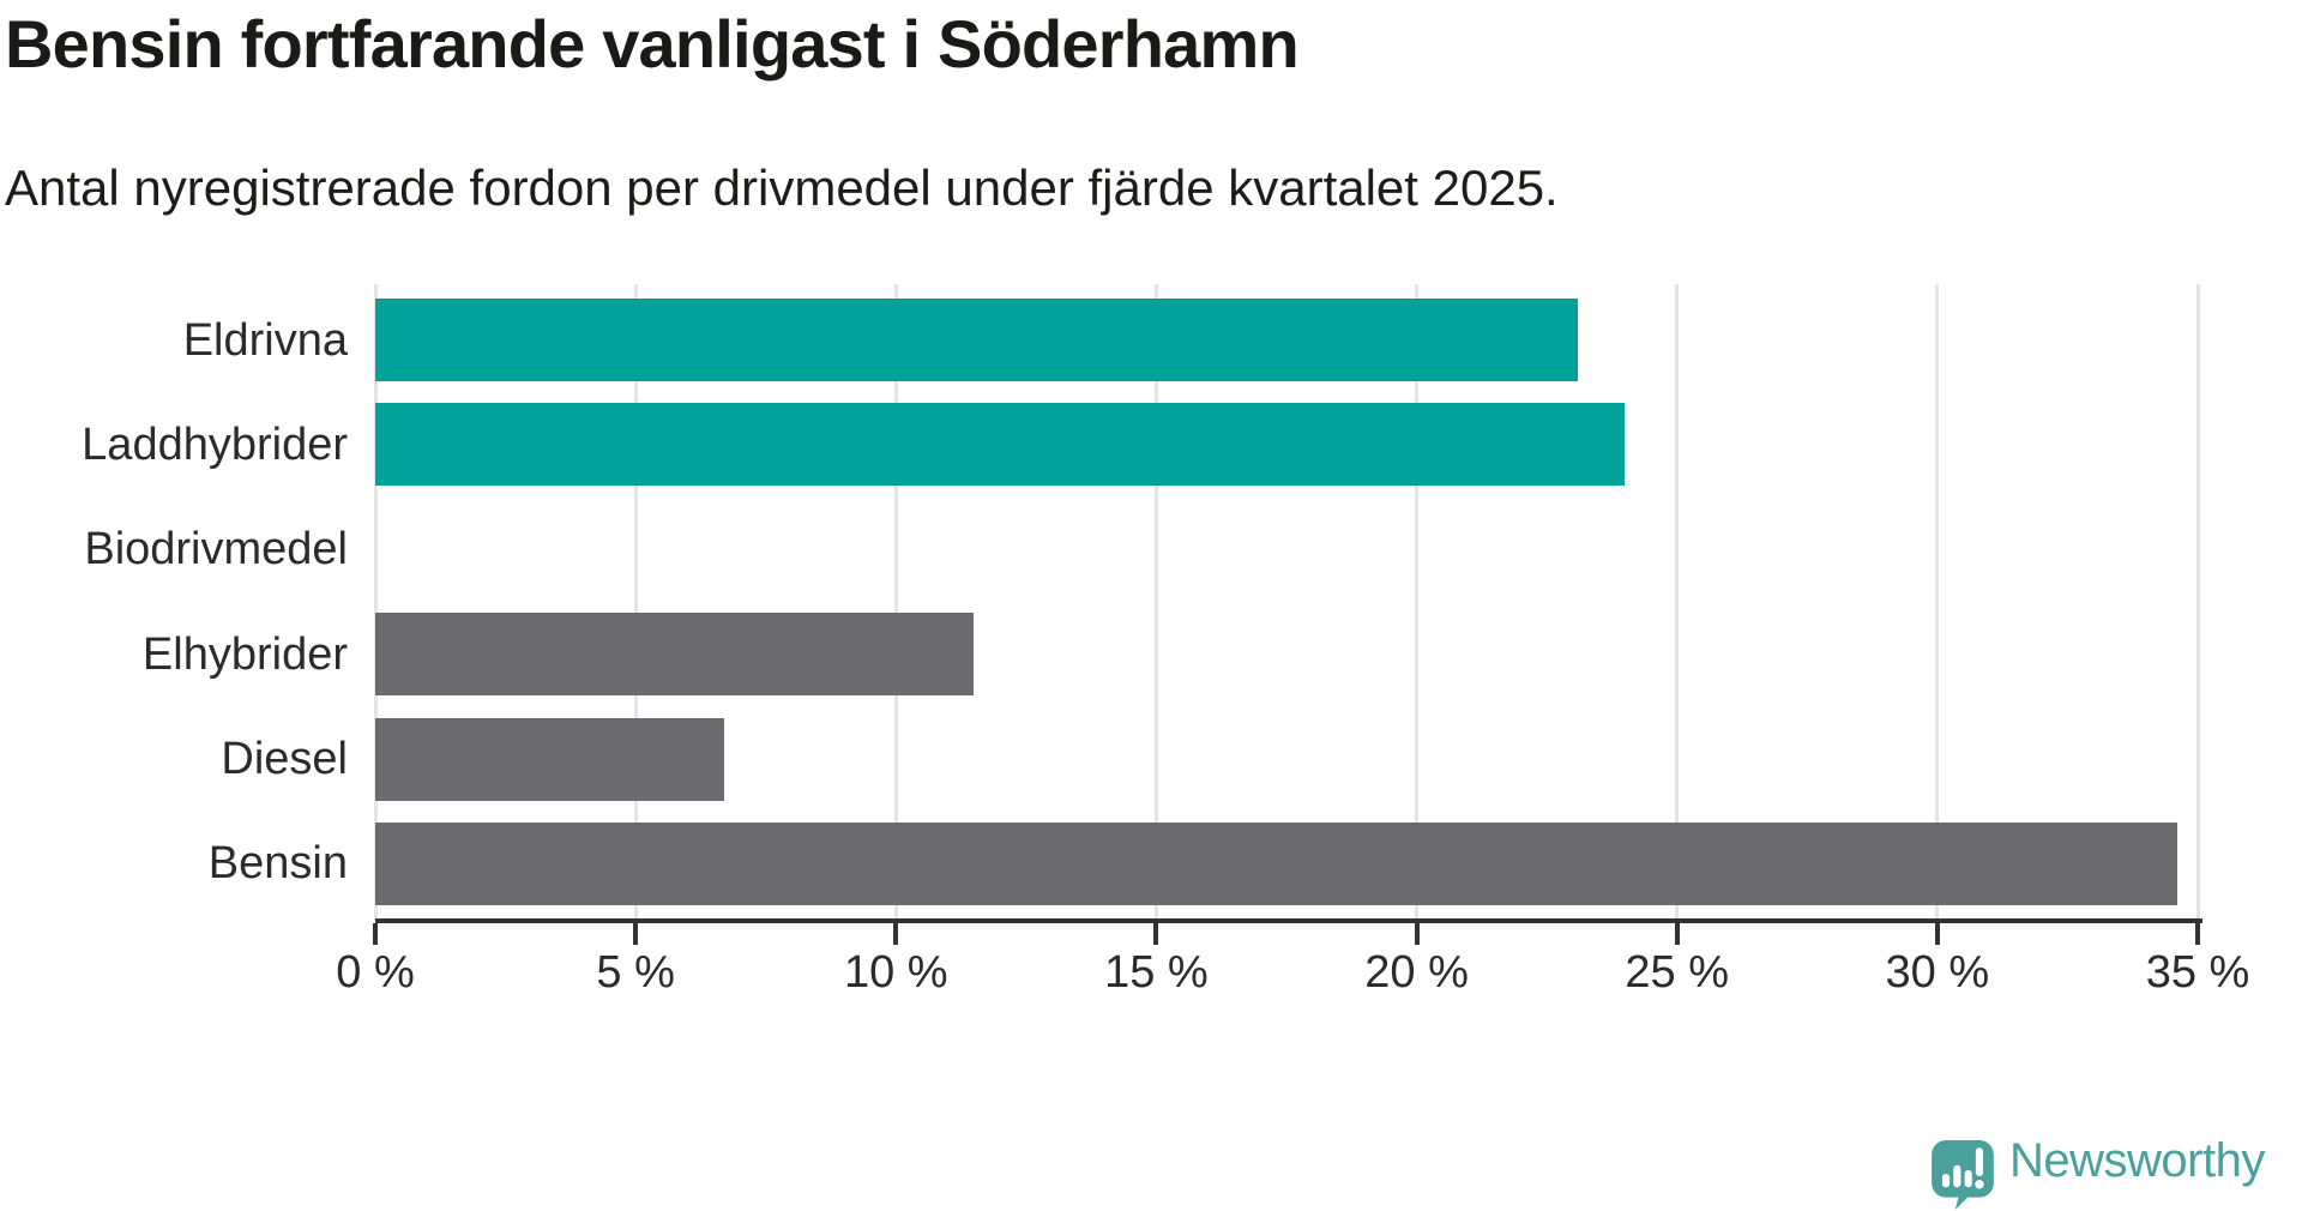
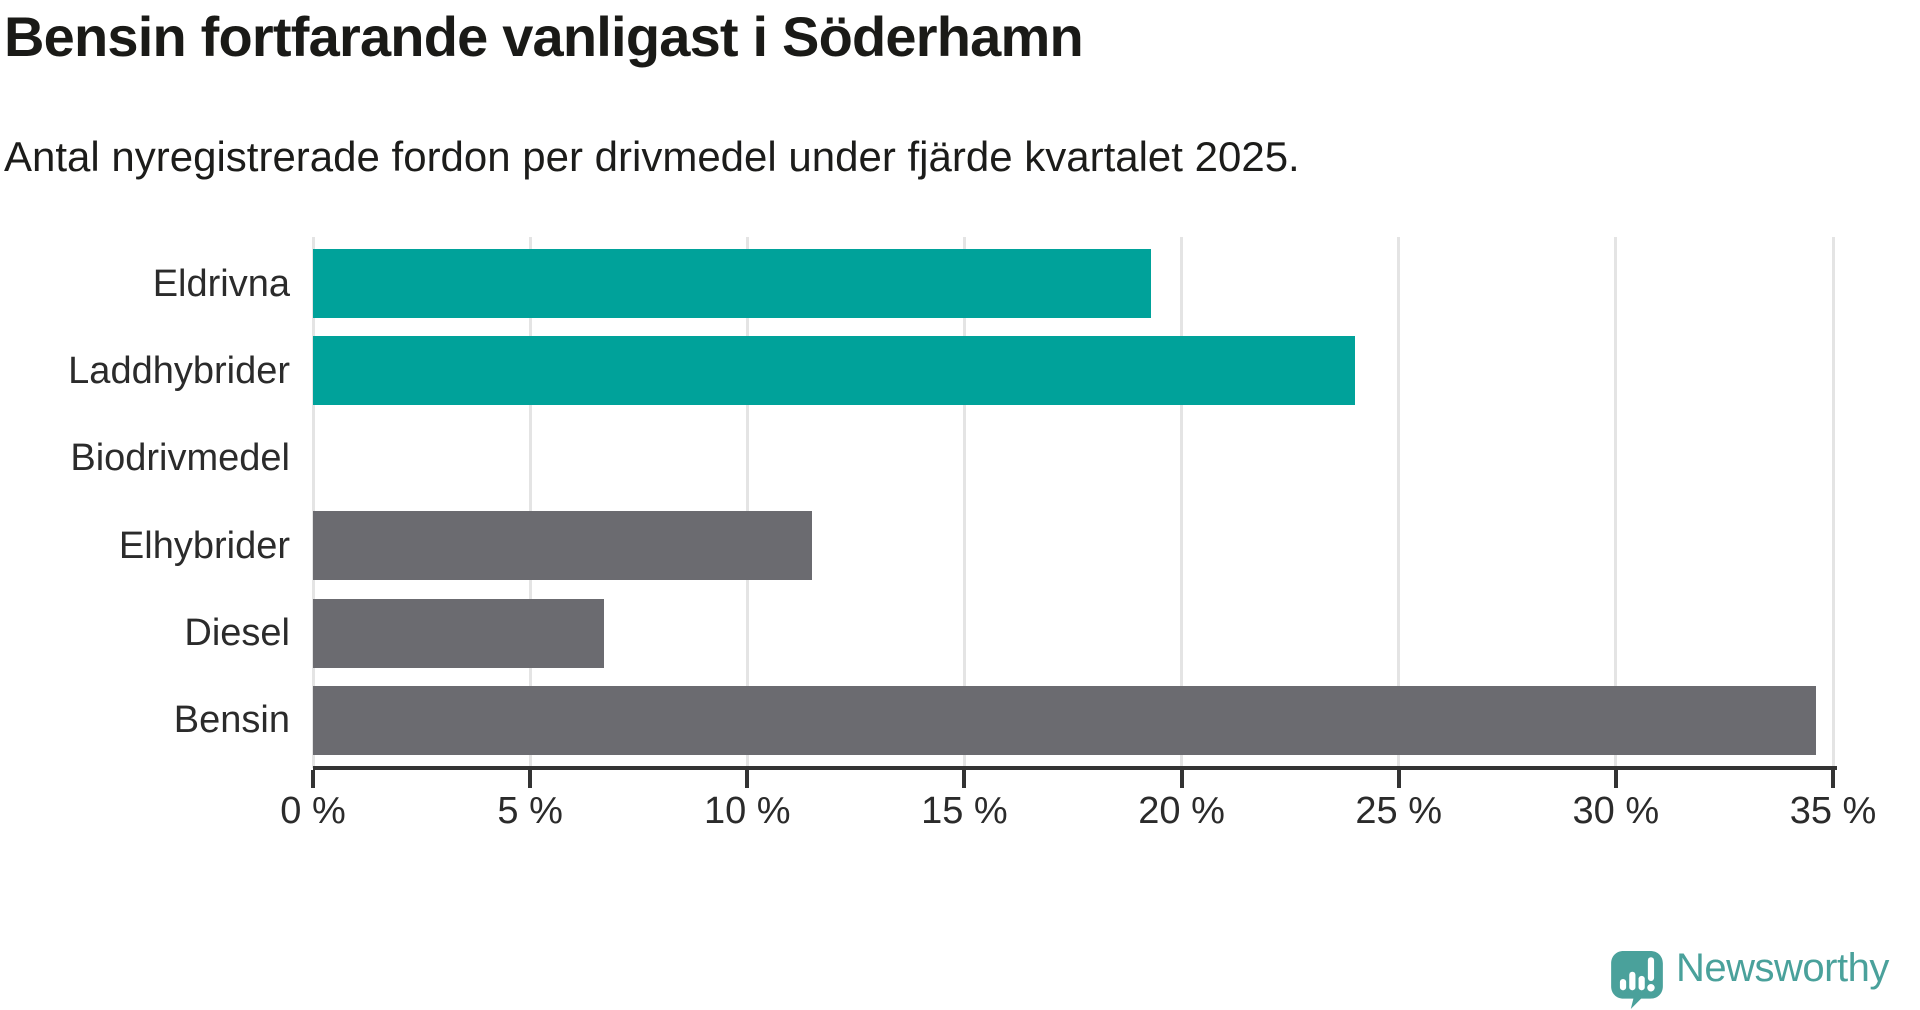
Eldrivna: 23.1% -> 19.3%
